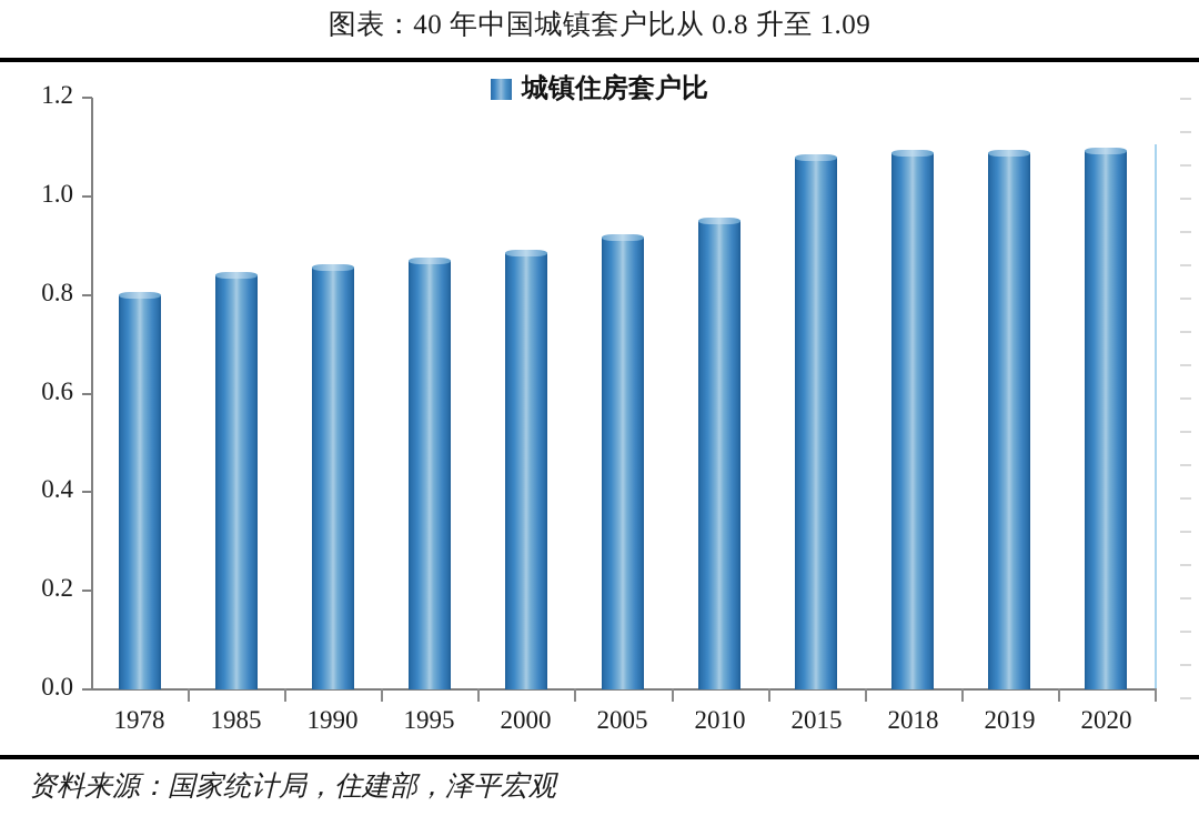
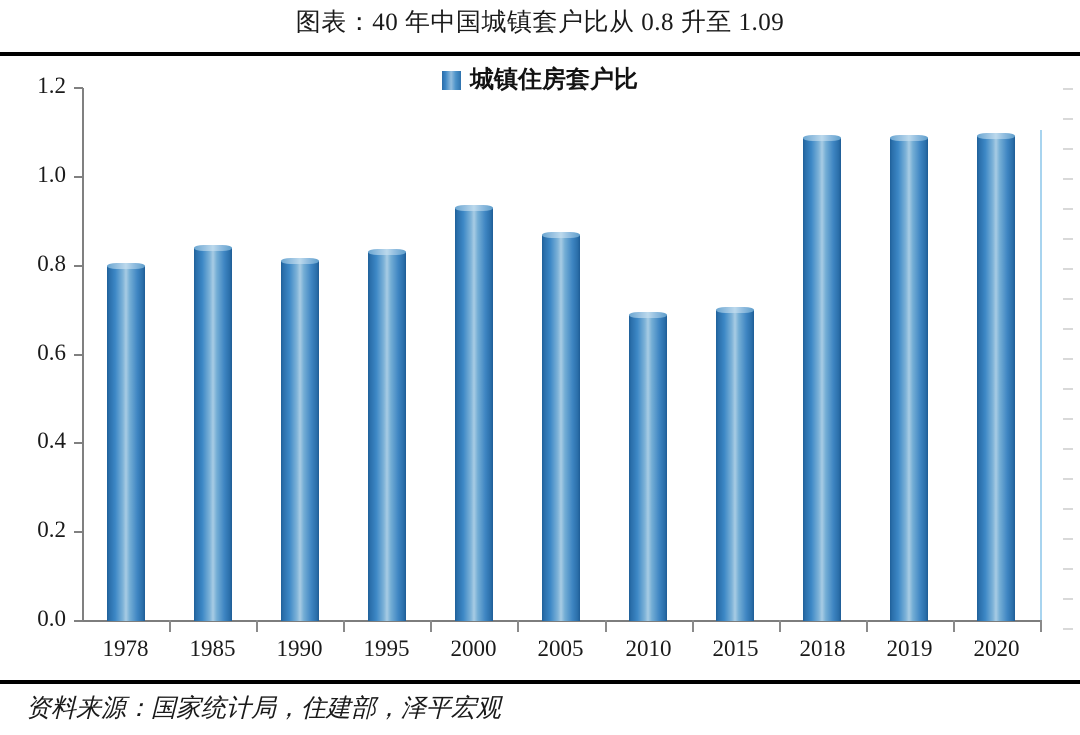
1990: 0.85 -> 0.81
1995: 0.87 -> 0.83
2000: 0.89 -> 0.93
2005: 0.92 -> 0.87
2010: 0.95 -> 0.69
2015: 1.08 -> 0.70
